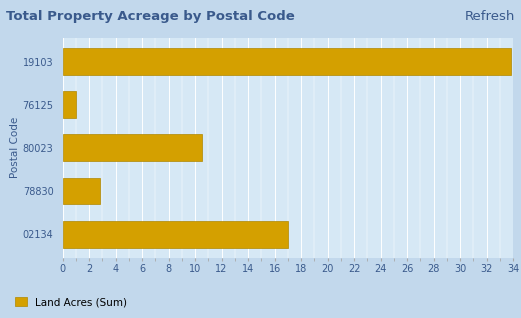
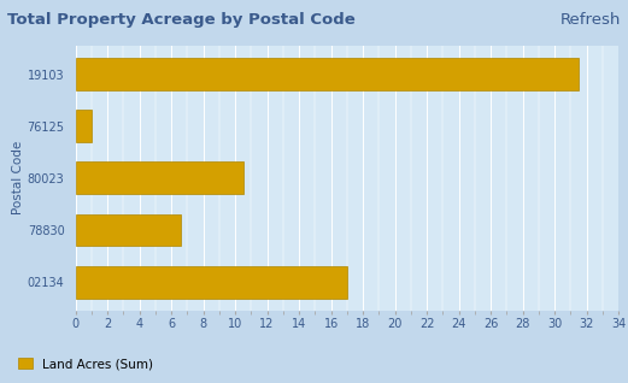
19103: 33.8 -> 31.5
78830: 2.8 -> 6.6
